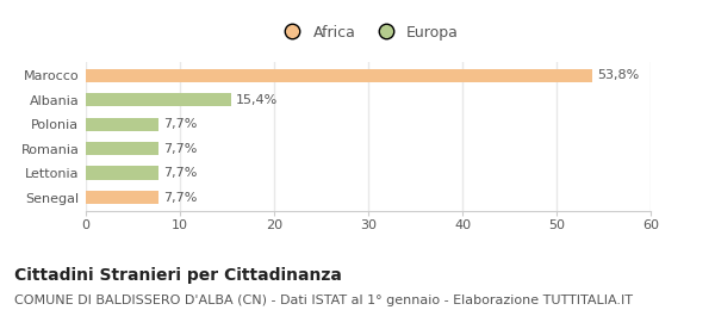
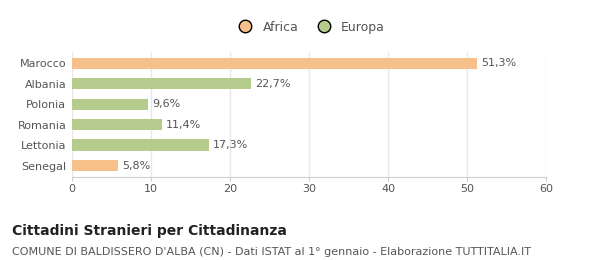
Marocco: 53,8% -> 51,3%
Albania: 15,4% -> 22,7%
Polonia: 7,7% -> 9,6%
Romania: 7,7% -> 11,4%
Lettonia: 7,7% -> 17,3%
Senegal: 7,7% -> 5,8%
